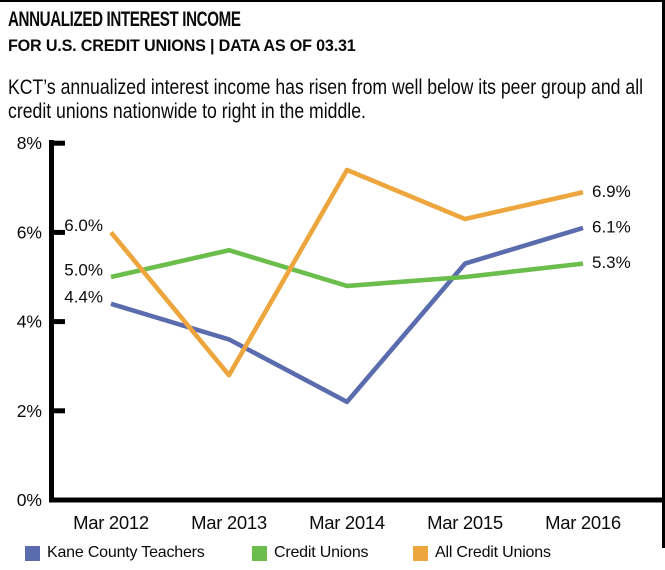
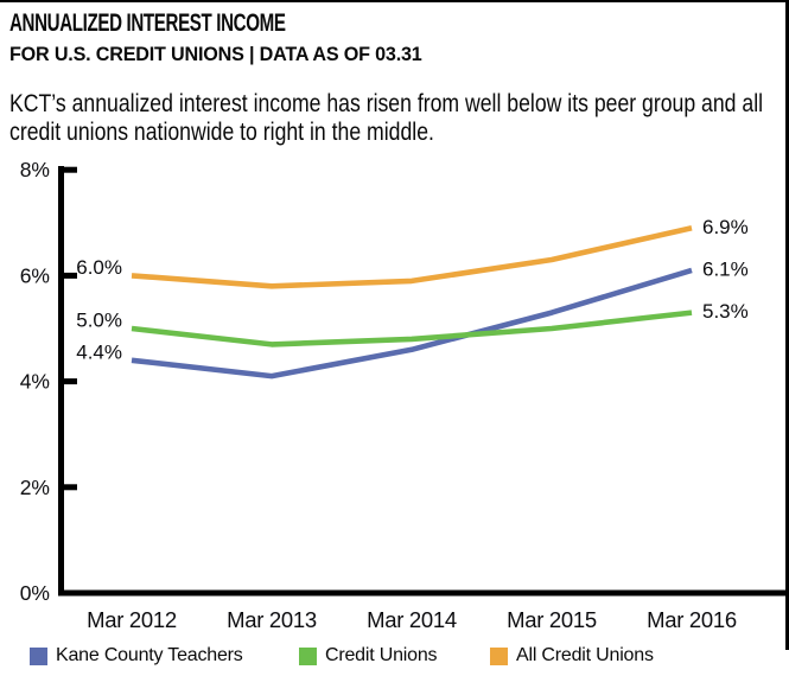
Kane County Teachers/Mar 2013: 3.6% -> 4.1%
Credit Unions/Mar 2013: 5.6% -> 4.7%
All Credit Unions/Mar 2013: 2.8% -> 5.8%
Kane County Teachers/Mar 2014: 2.2% -> 4.6%
All Credit Unions/Mar 2014: 7.4% -> 5.9%
